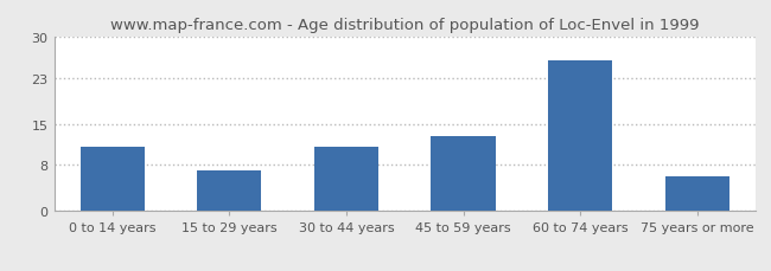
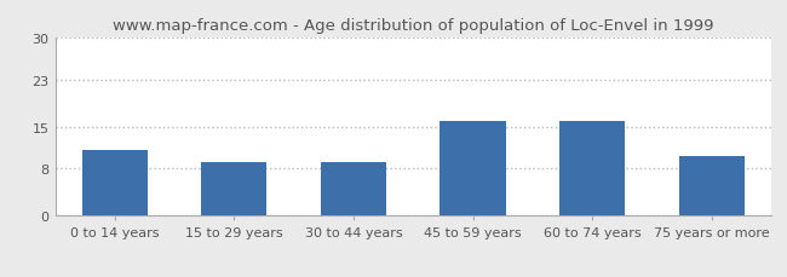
15 to 29 years: 7 -> 9
30 to 44 years: 11 -> 9
45 to 59 years: 13 -> 16
60 to 74 years: 26 -> 16
75 years or more: 6 -> 10
